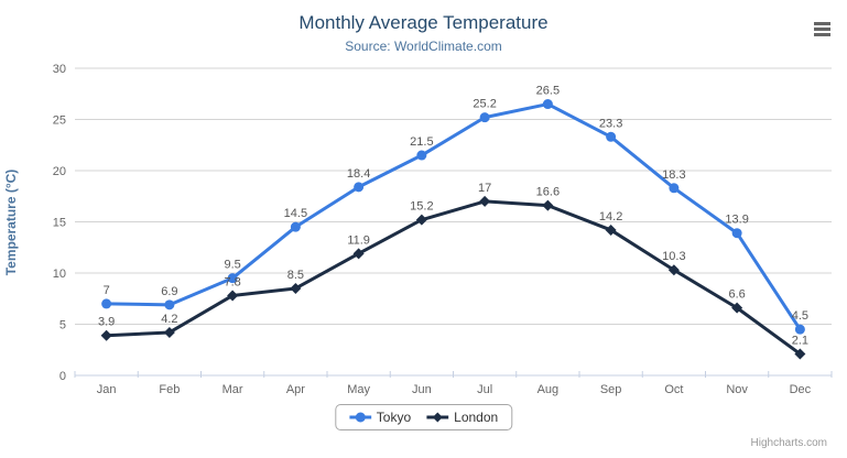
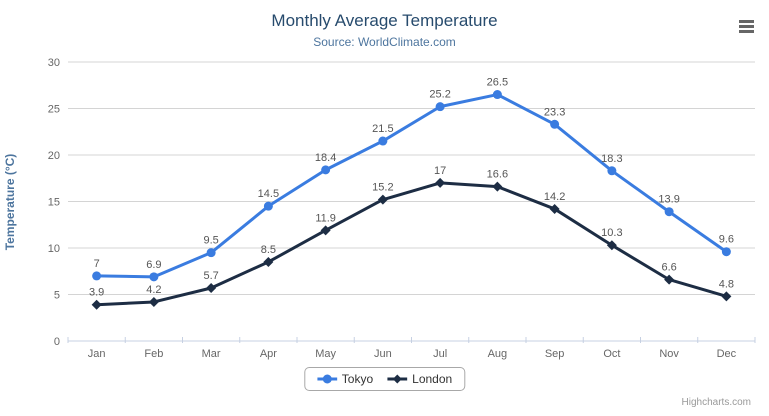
London/Mar: 7.8 -> 5.7
Tokyo/Dec: 4.5 -> 9.6
London/Dec: 2.1 -> 4.8
